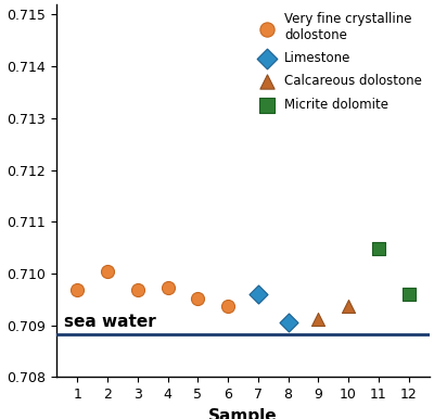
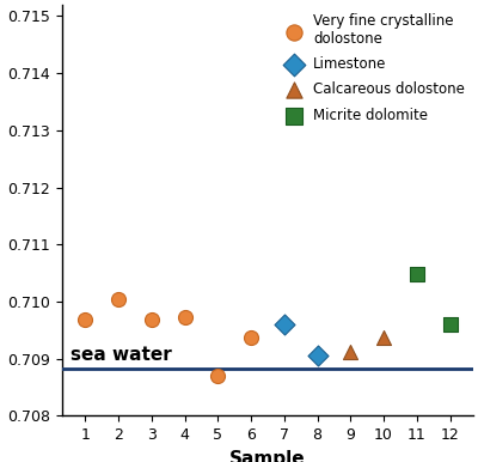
Very fine crystalline dolostone/5: 0.70952 -> 0.70870
